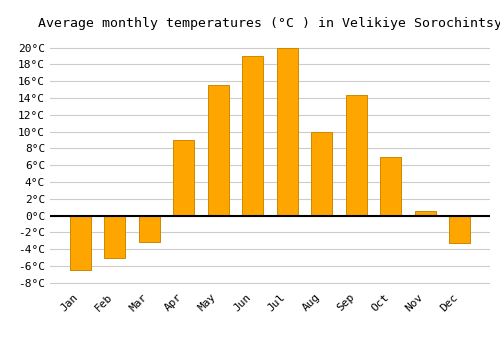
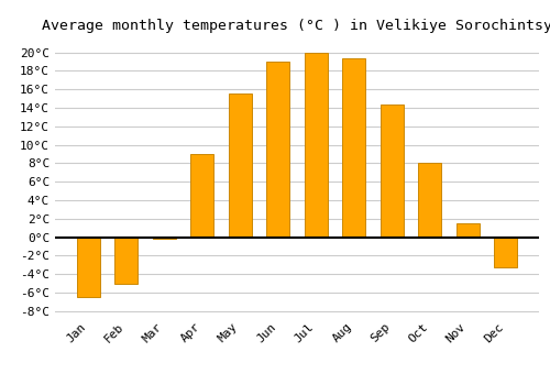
Mar: -3.2°C -> -0.2°C
Aug: 10.0°C -> 19.3°C
Oct: 7.0°C -> 8.0°C
Nov: 0.6°C -> 1.5°C
